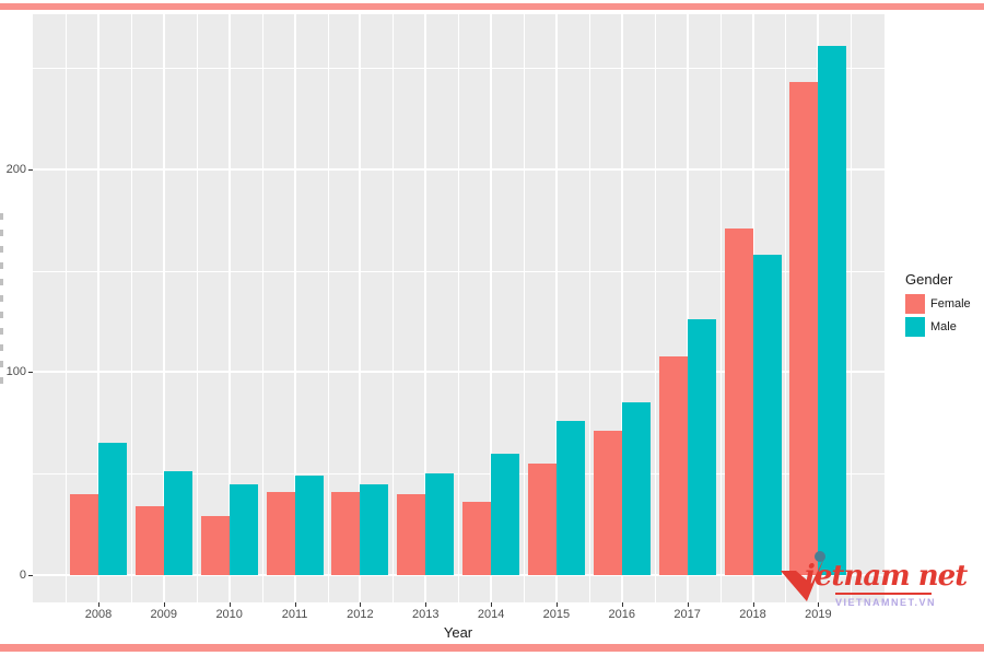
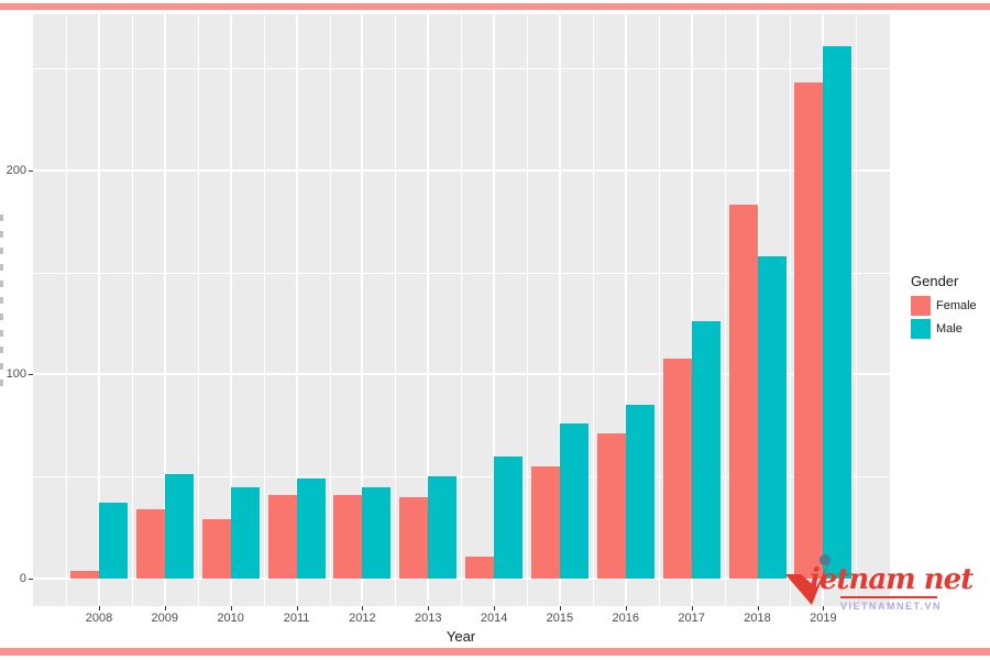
Female/2008: 40 -> 4
Male/2008: 65 -> 37
Female/2014: 36 -> 11
Female/2018: 171 -> 183
